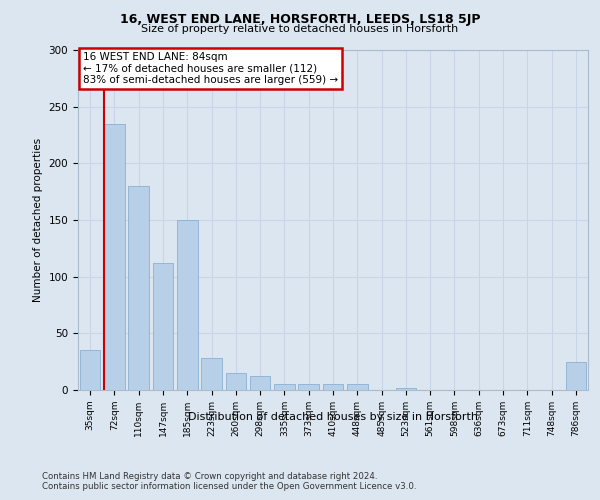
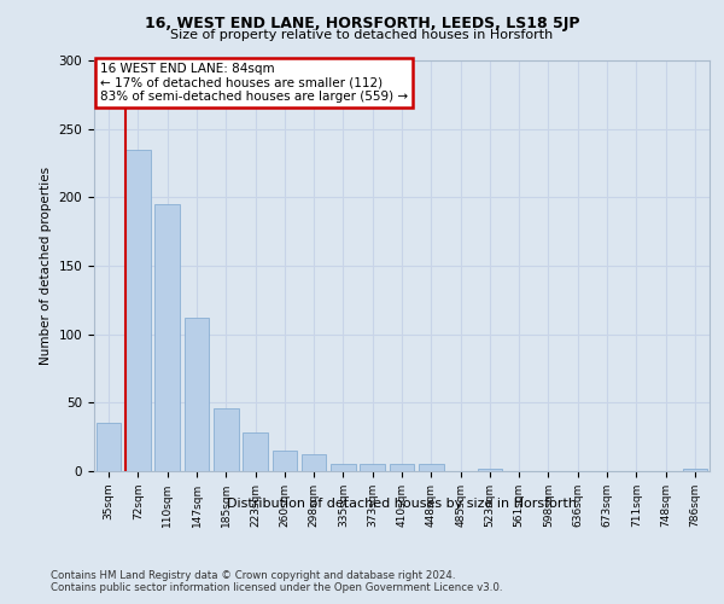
110sqm: 180 -> 195
185sqm: 150 -> 46
786sqm: 25 -> 2
